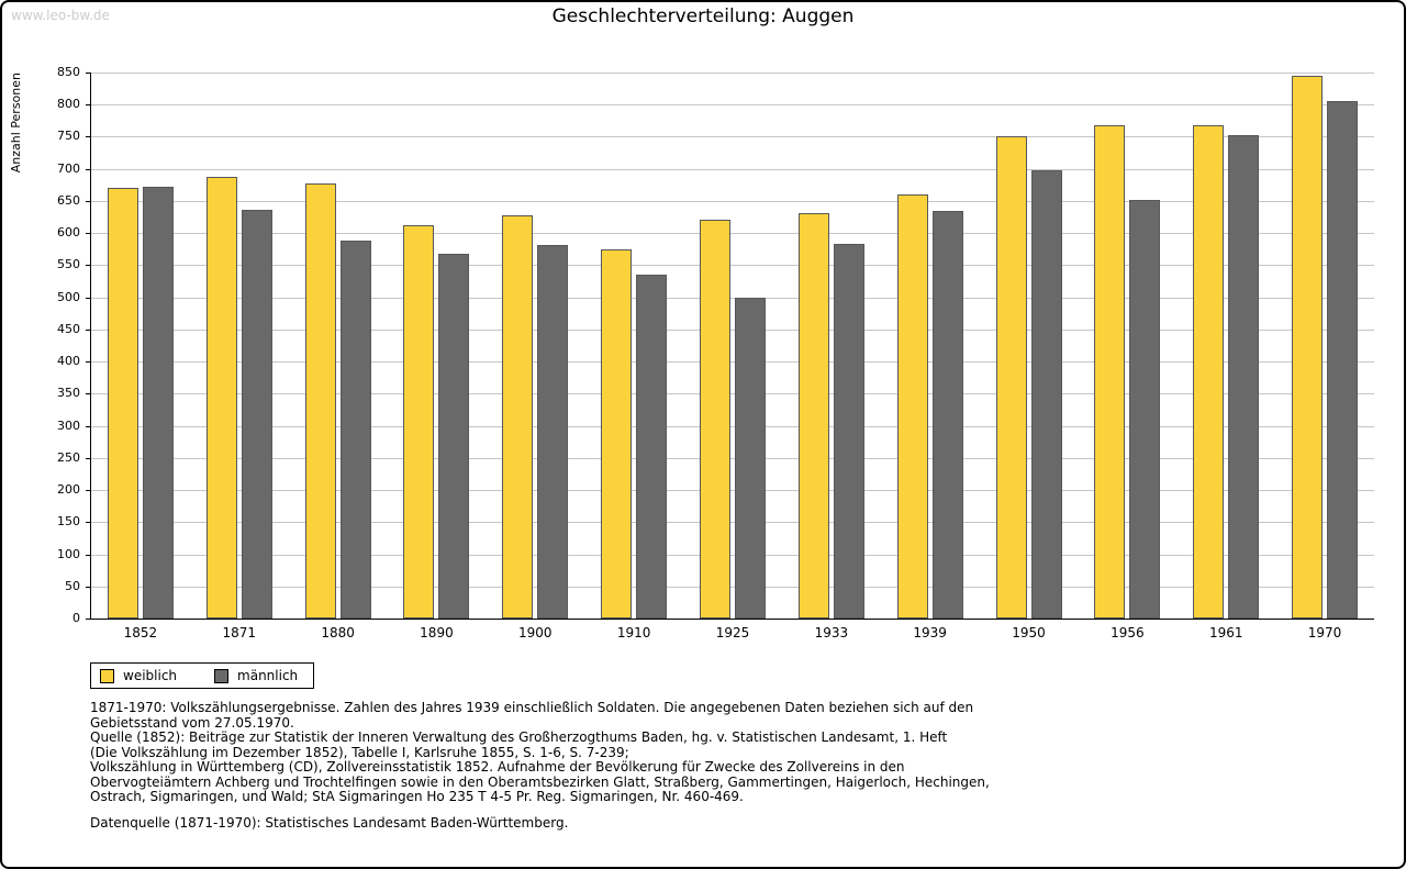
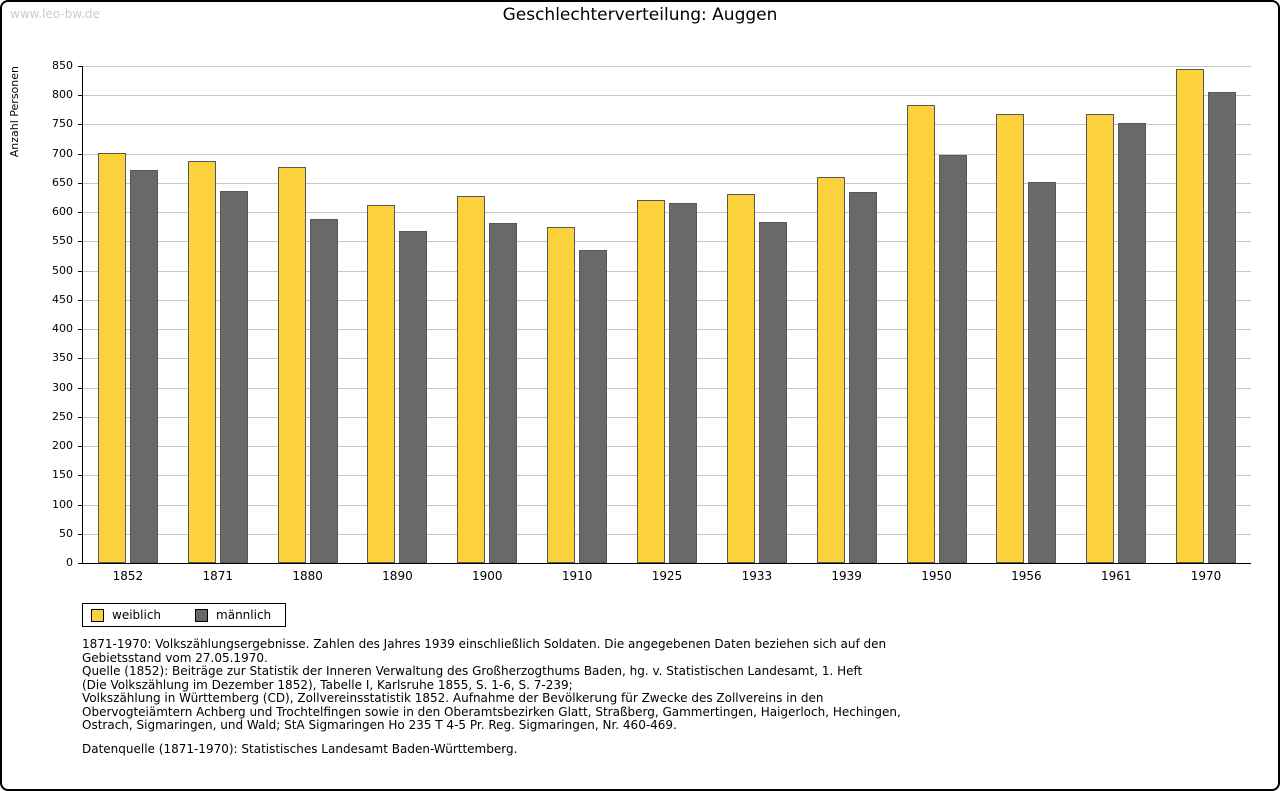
weiblich/1852: 670 -> 700
männlich/1925: 500 -> 620
weiblich/1950: 750 -> 780
